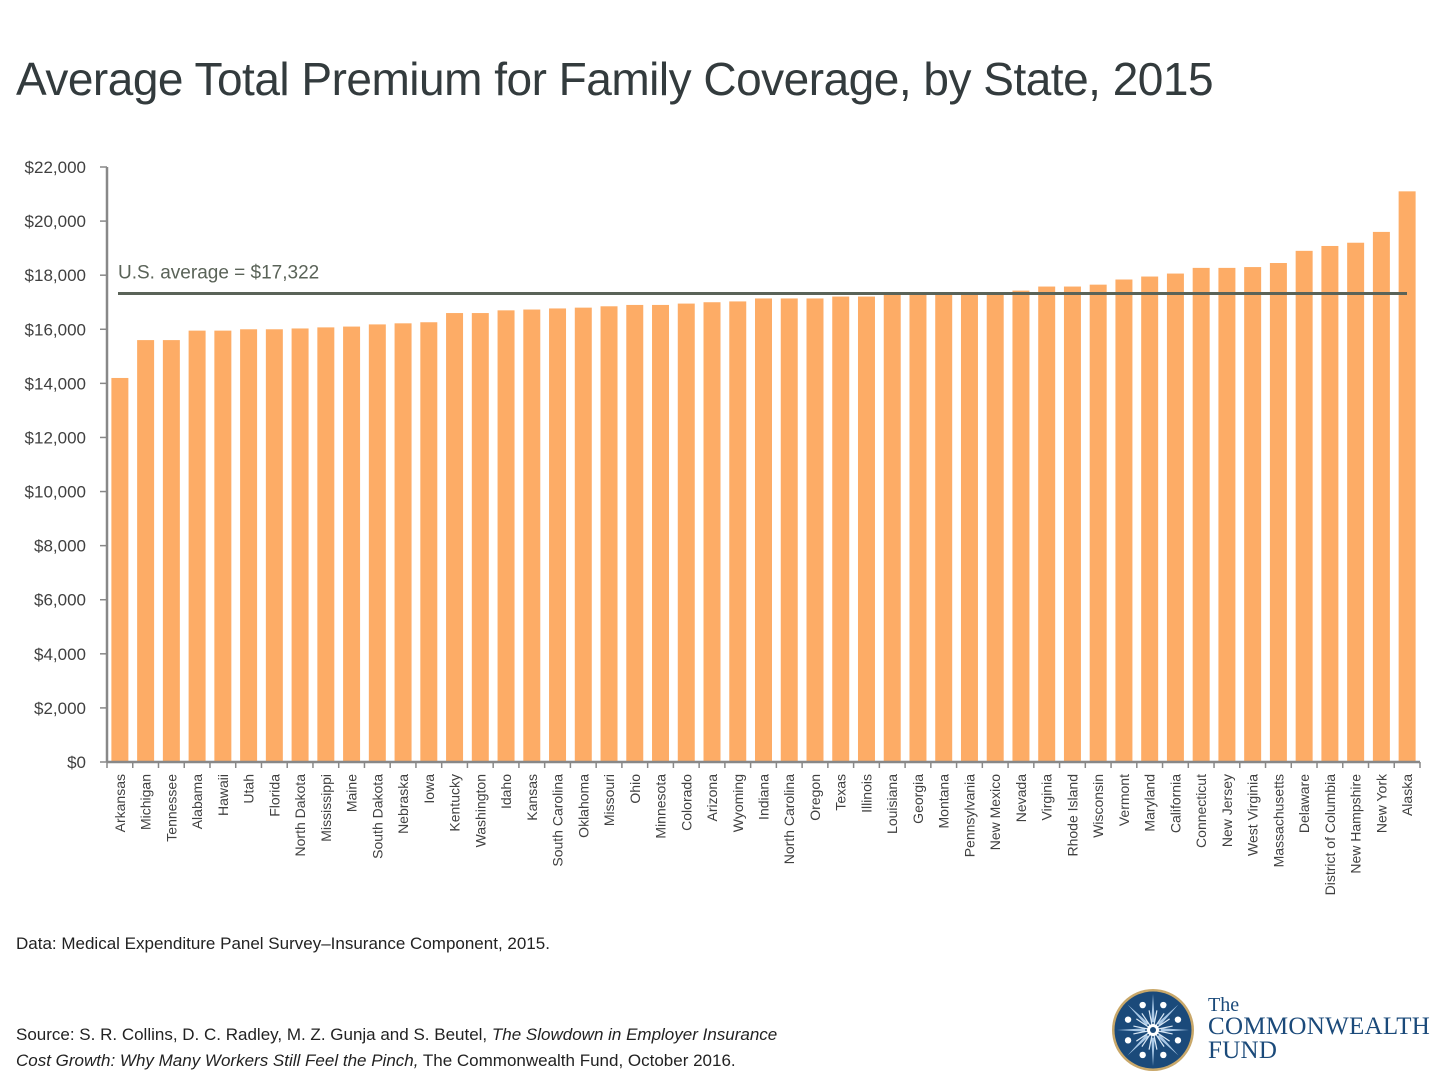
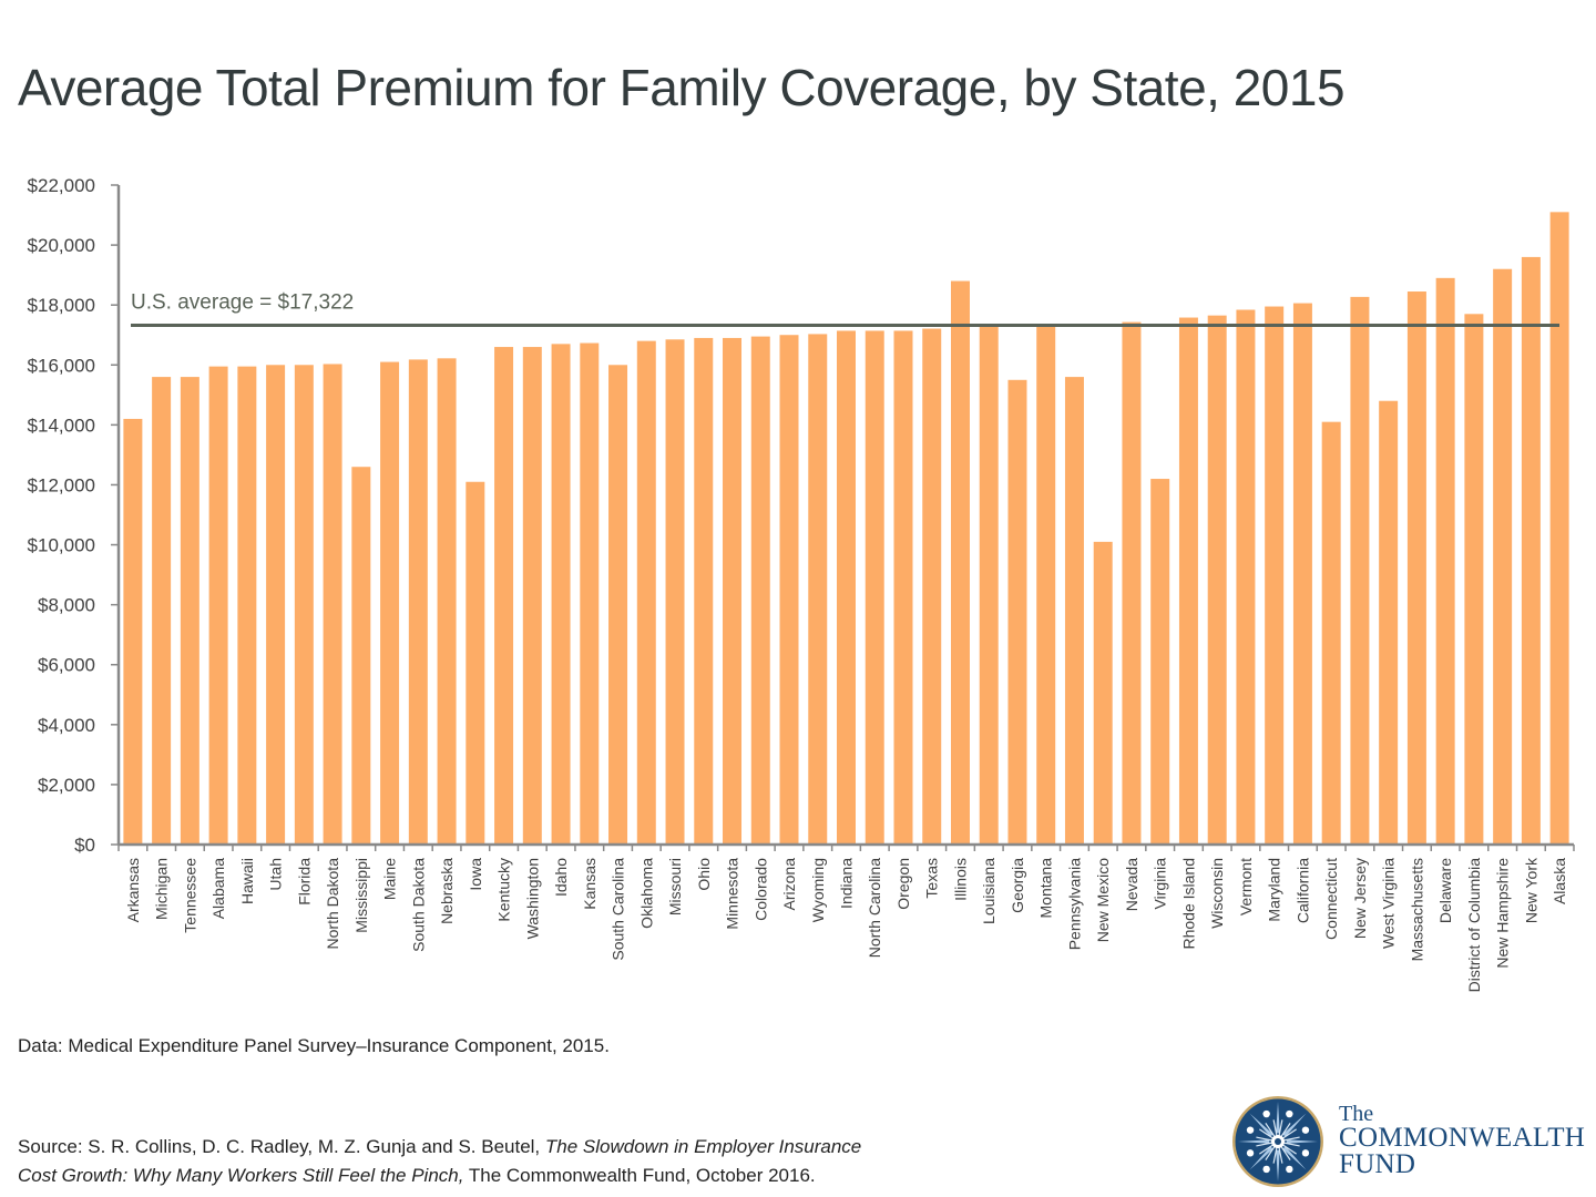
Mississippi: $16100 -> $12600
Iowa: $16300 -> $12100
South Carolina: $16800 -> $16000
Illinois: $17200 -> $18800
Georgia: $17300 -> $15500
Pennsylvania: $17300 -> $15600
New Mexico: $17300 -> $10100
Virginia: $17600 -> $12200
Connecticut: $18300 -> $14100
West Virginia: $18300 -> $14800
District of Columbia: $19100 -> $17700
